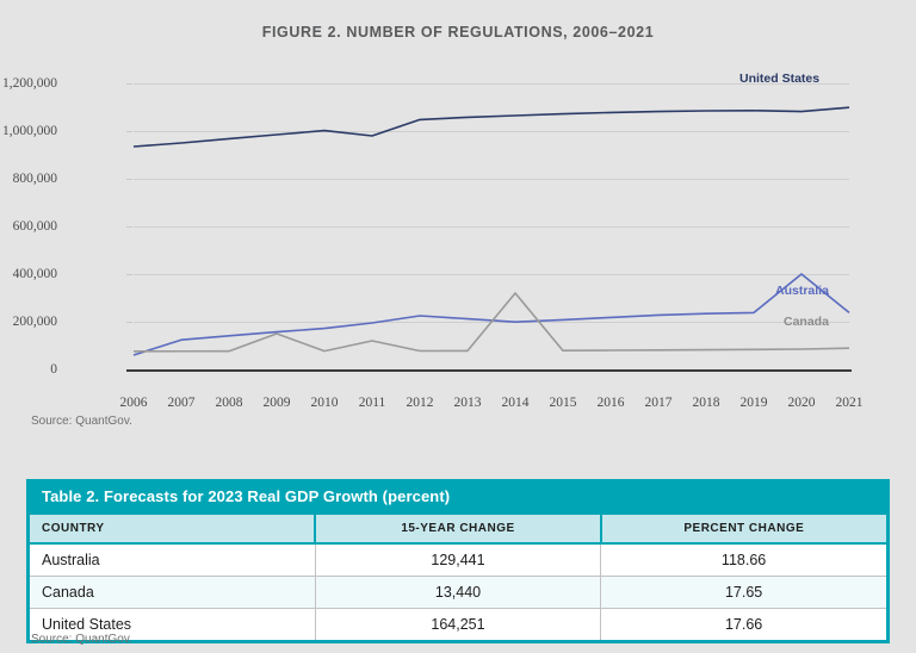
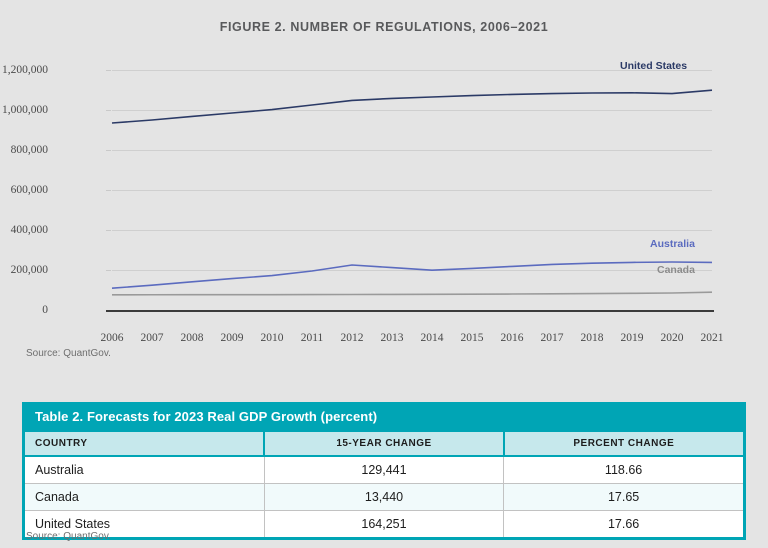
Australia/2006: 60000 -> 110000
Canada/2009: 150000 -> 80000
United States/2011: 980000 -> 1020000
Canada/2011: 120000 -> 80000
Canada/2014: 320000 -> 80000
Australia/2020: 400000 -> 240000
